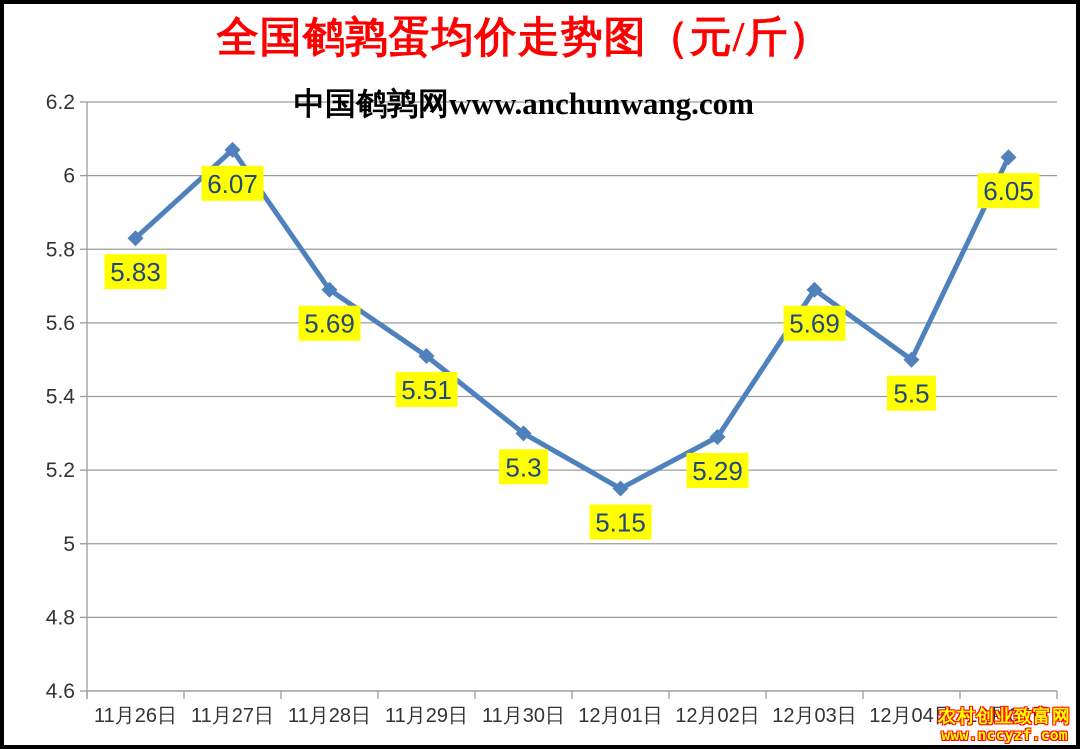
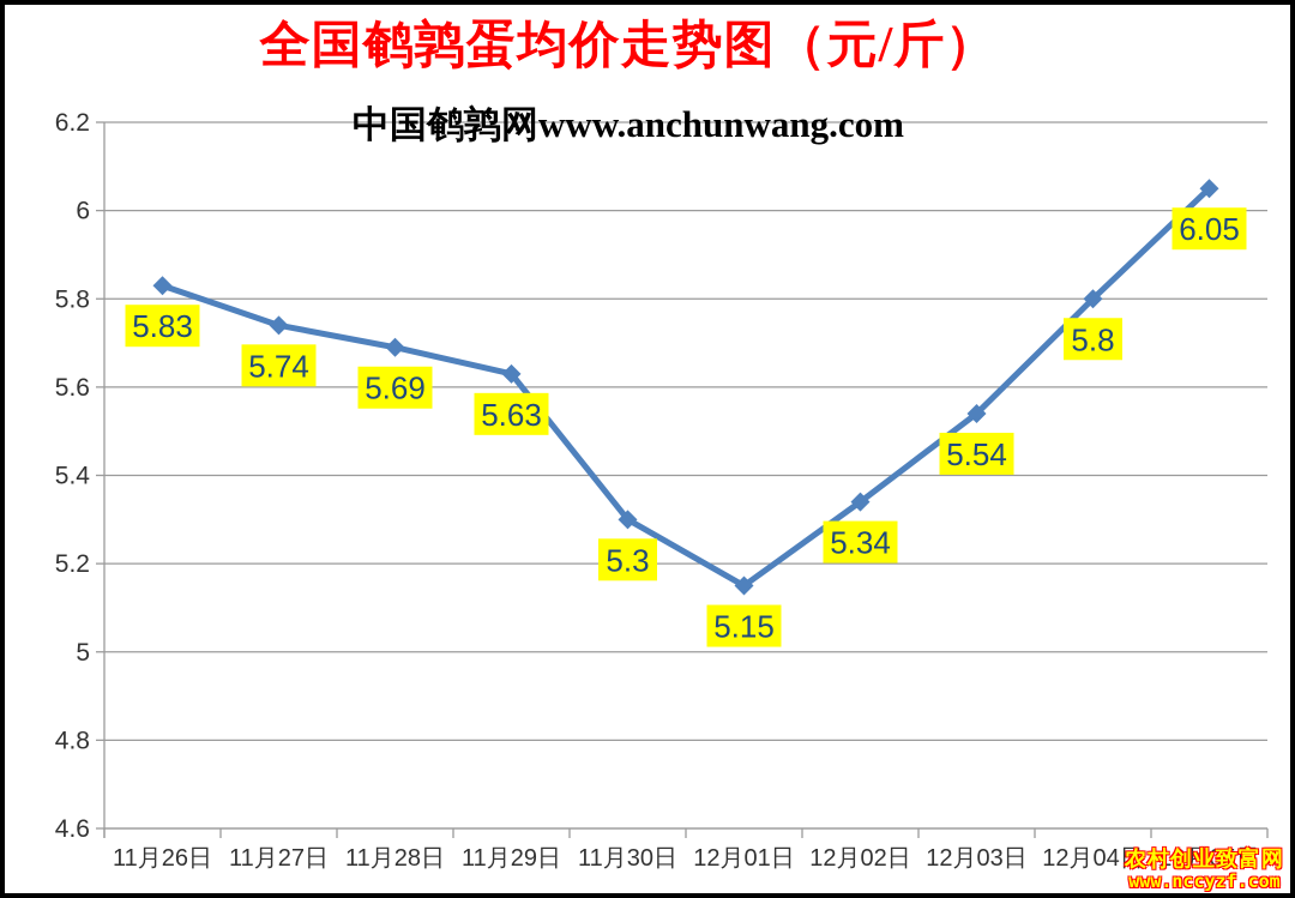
11月27日: 6.07 -> 5.74
11月29日: 5.51 -> 5.63
12月02日: 5.29 -> 5.34
12月03日: 5.69 -> 5.54
12月04日: 5.5 -> 5.8
